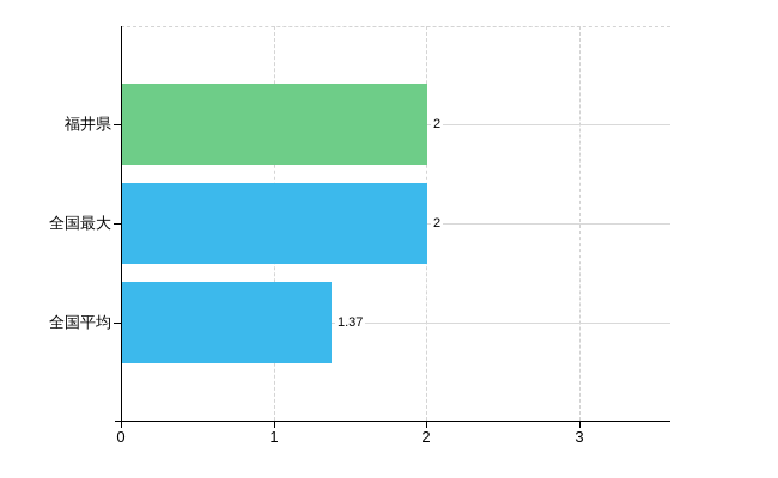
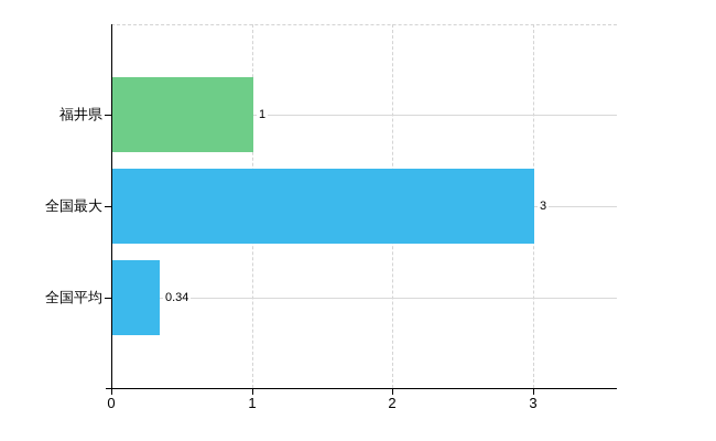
福井県: 2 -> 1
全国最大: 2 -> 3
全国平均: 1.37 -> 0.34
